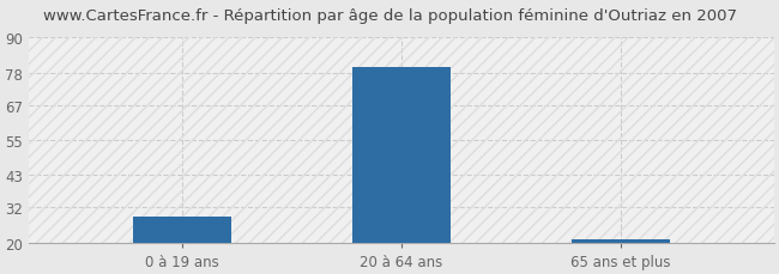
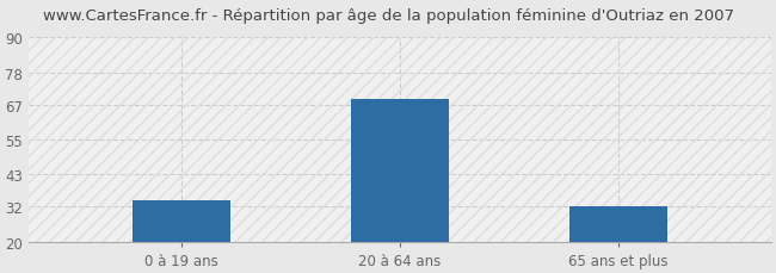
0 à 19 ans: 29 -> 34
20 à 64 ans: 80 -> 69
65 ans et plus: 21 -> 32
